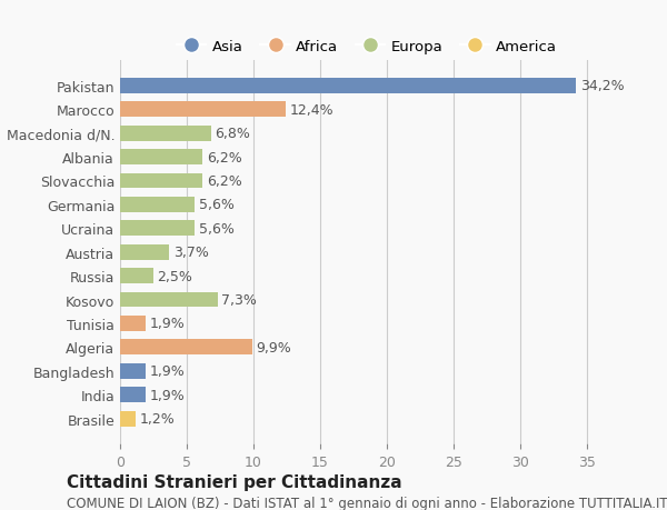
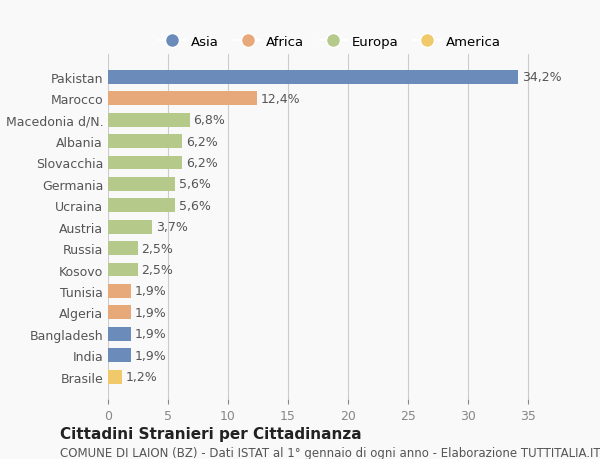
Kosovo: 7,3% -> 2,5%
Algeria: 9,9% -> 1,9%
